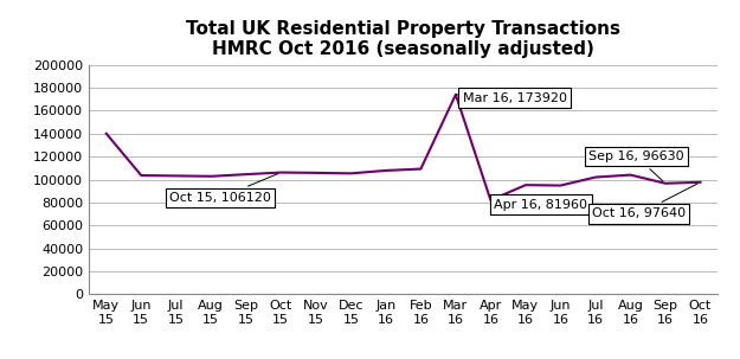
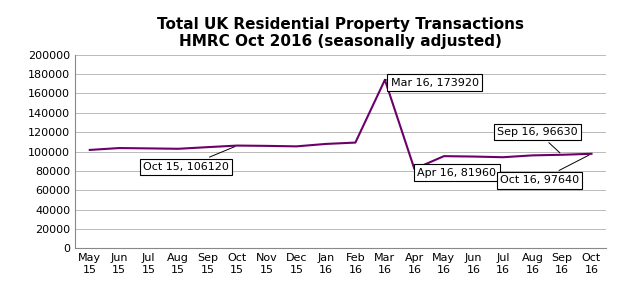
May 15: 140000 -> 102000
Jul 16: 102000 -> 94000
Aug 16: 104000 -> 96000
